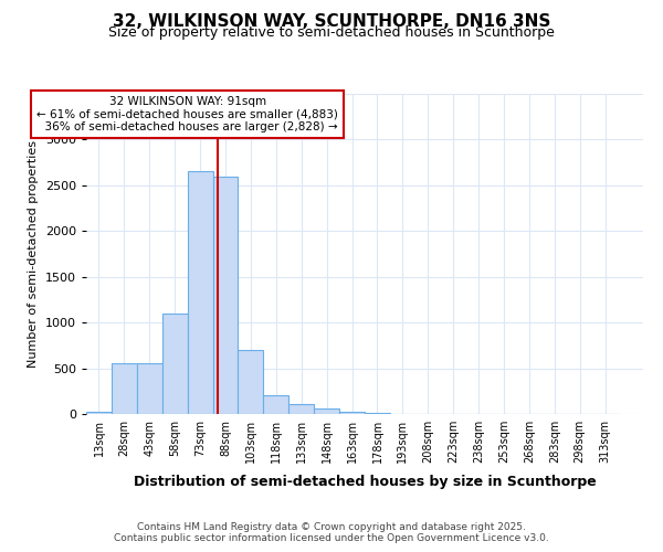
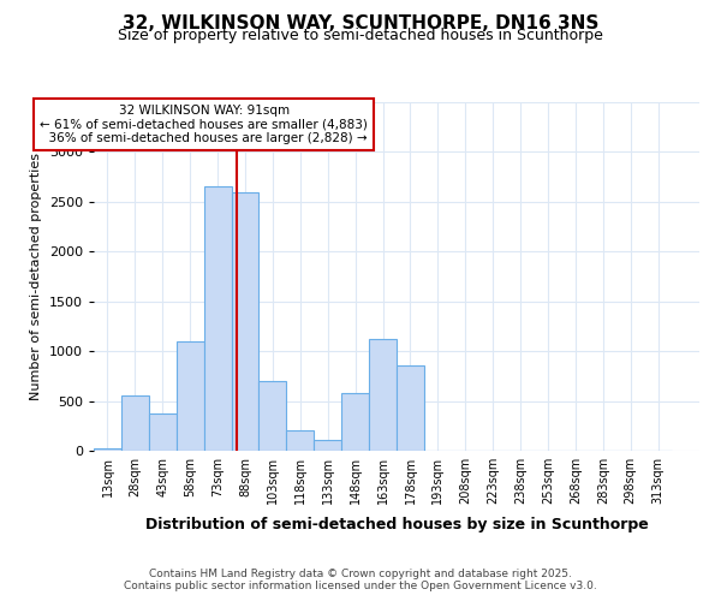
43sqm: 550 -> 380
148sqm: 60 -> 580
163sqm: 30 -> 1120
178sqm: 20 -> 860
